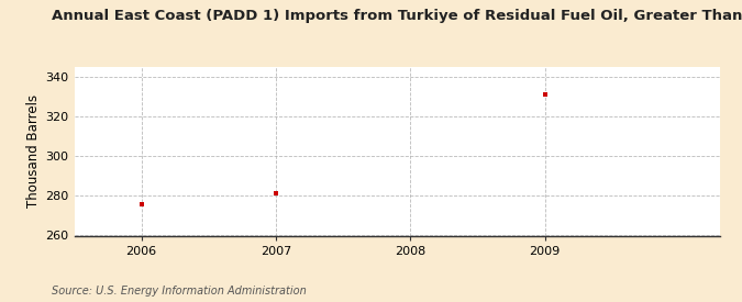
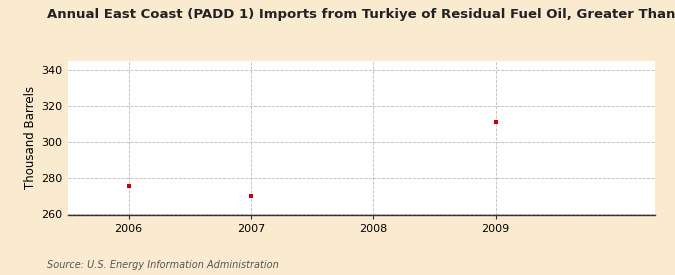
2007: 281 -> 270
2009: 331 -> 311
